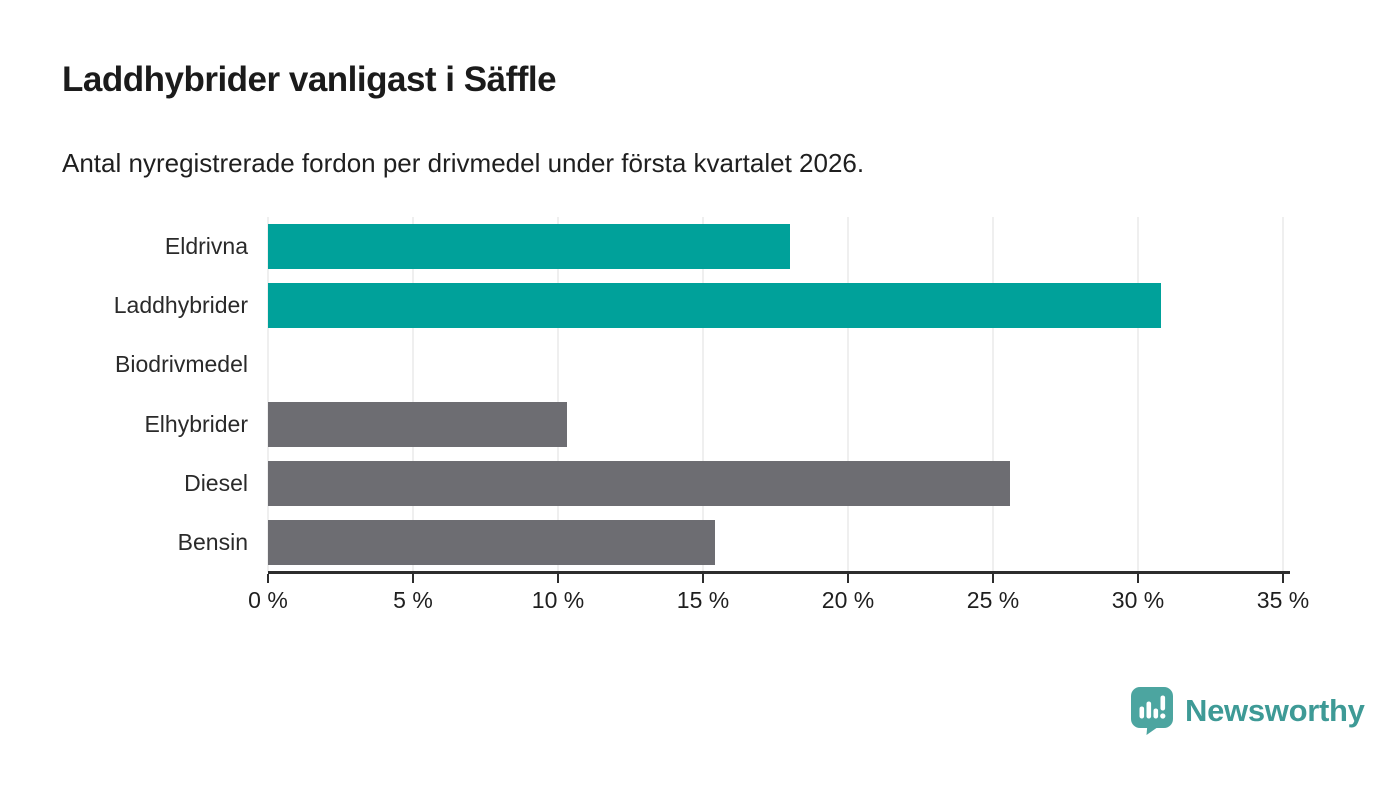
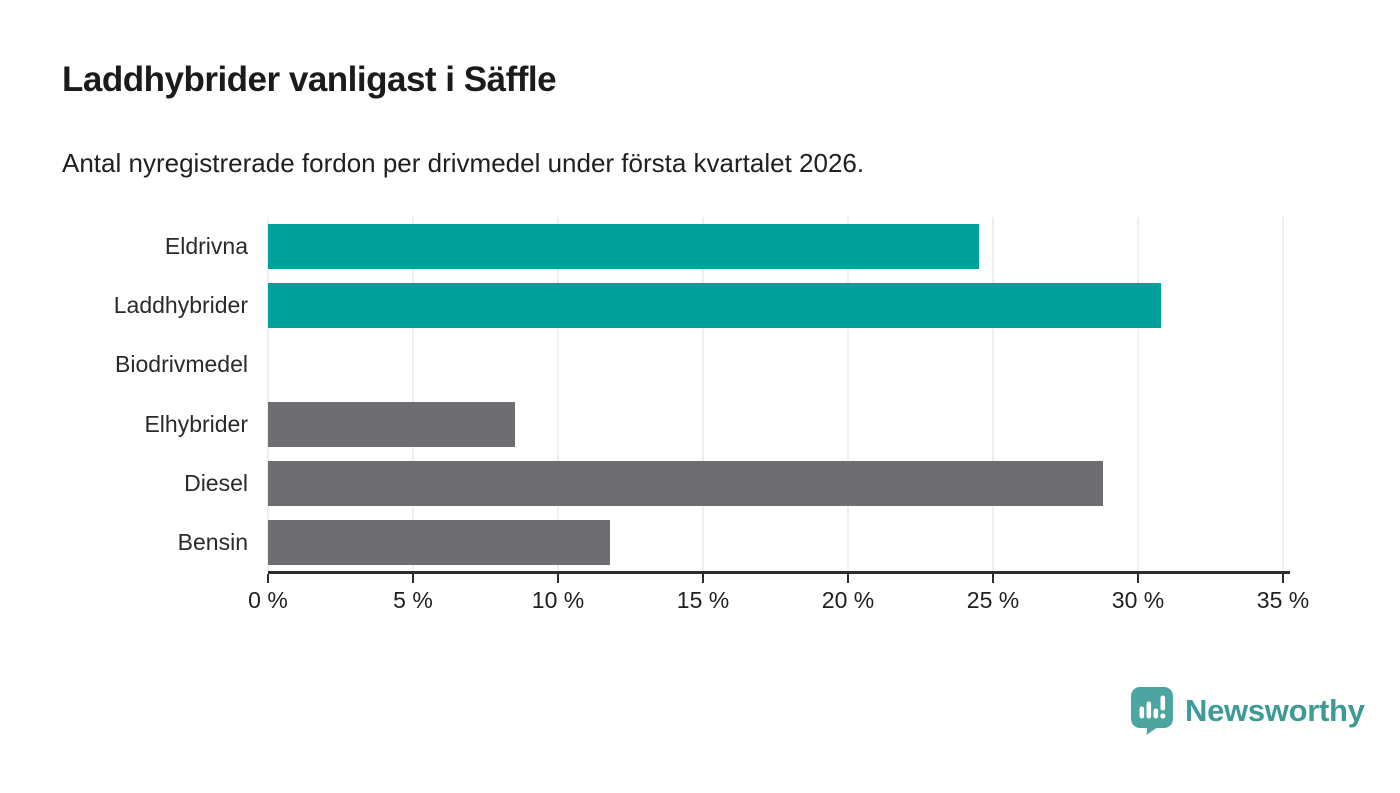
Eldrivna: 18.0% -> 24.5%
Elhybrider: 10.3% -> 8.5%
Diesel: 25.6% -> 28.8%
Bensin: 15.4% -> 11.8%
